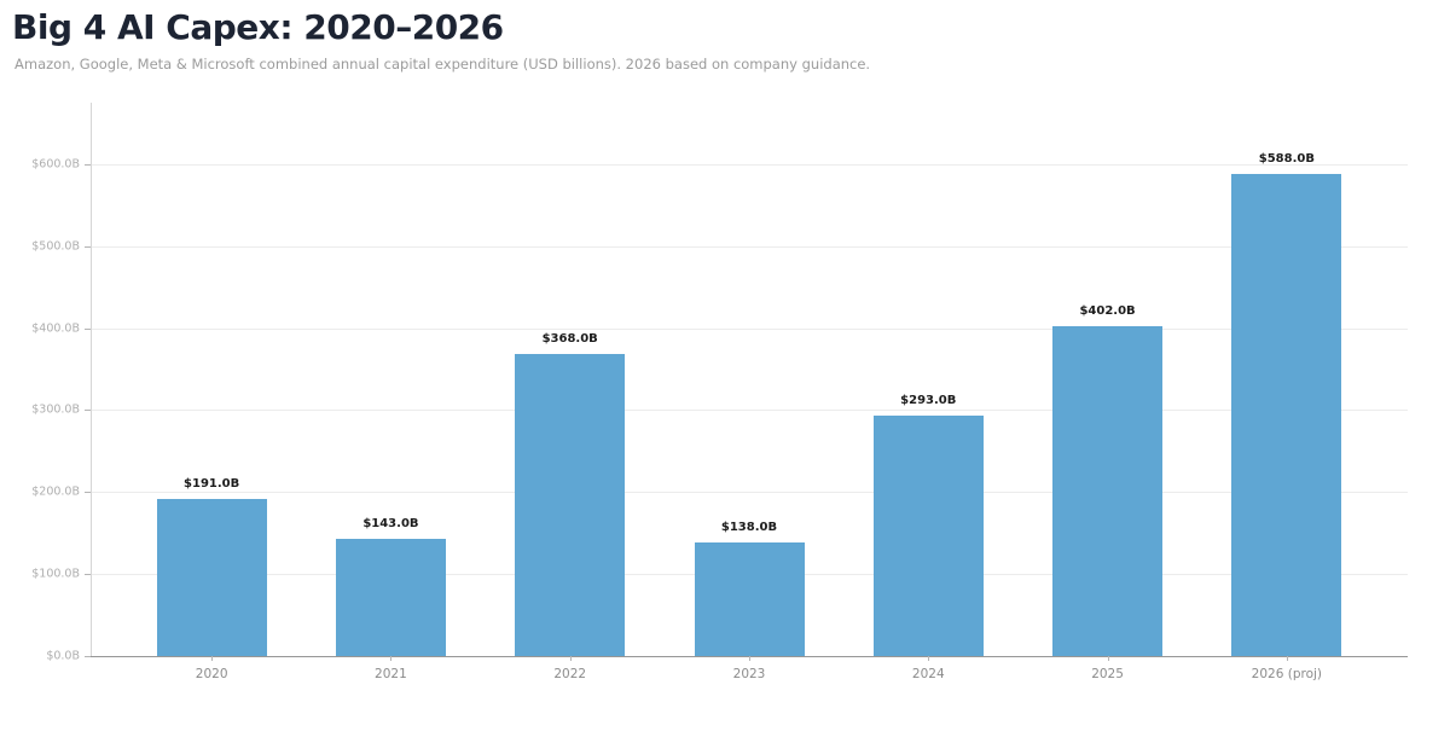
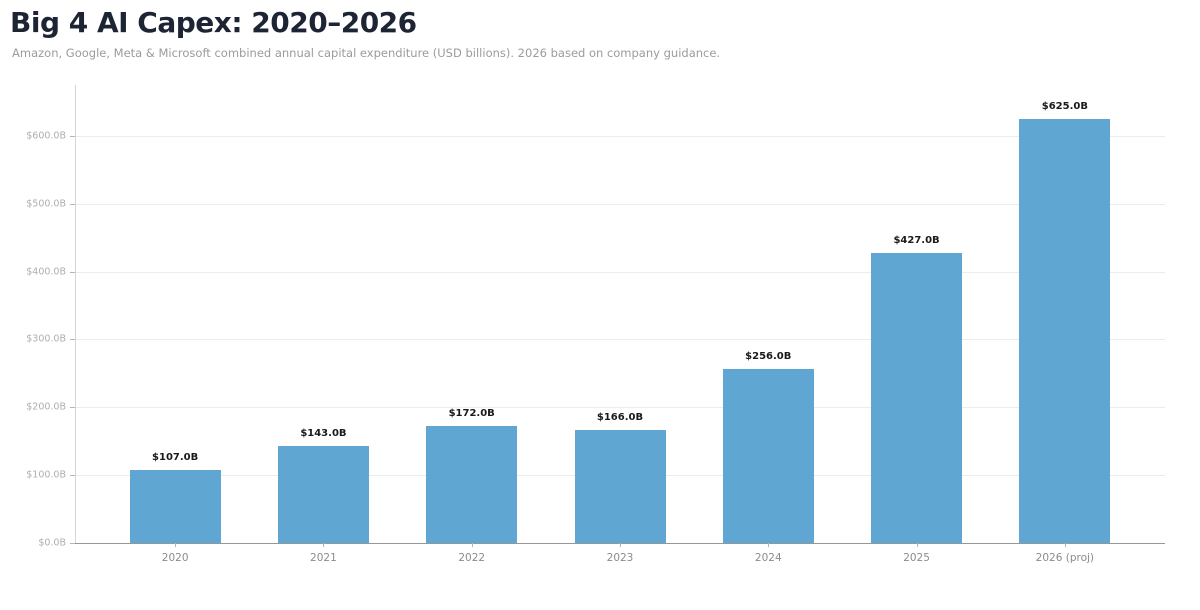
2020: $191.0B -> $107.0B
2022: $368.0B -> $172.0B
2023: $138.0B -> $166.0B
2024: $293.0B -> $256.0B
2025: $402.0B -> $427.0B
2026 (proj): $588.0B -> $625.0B
